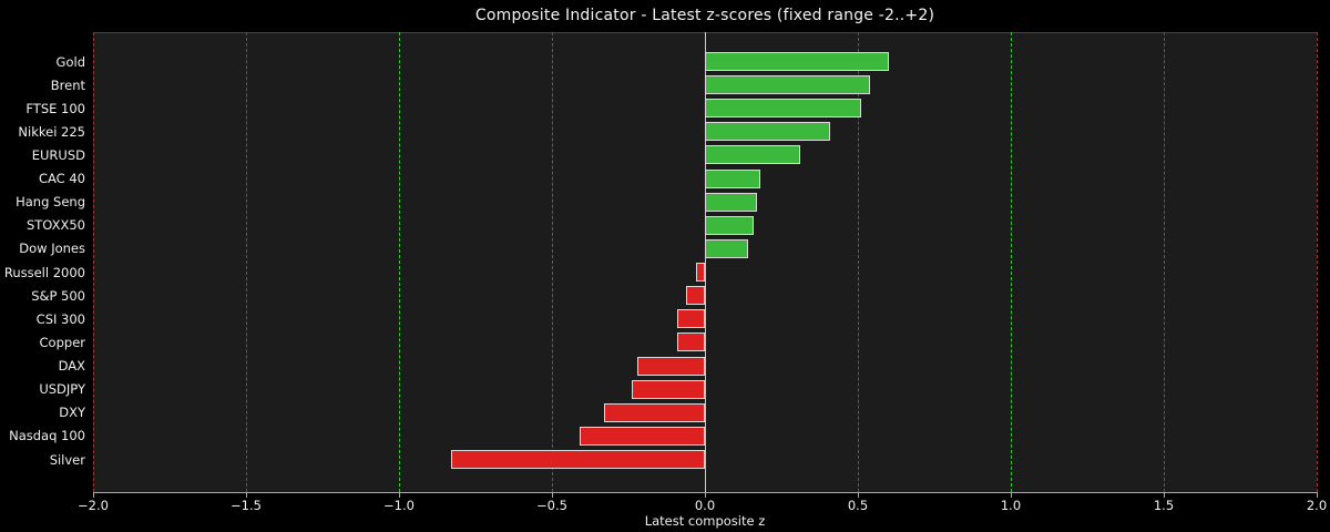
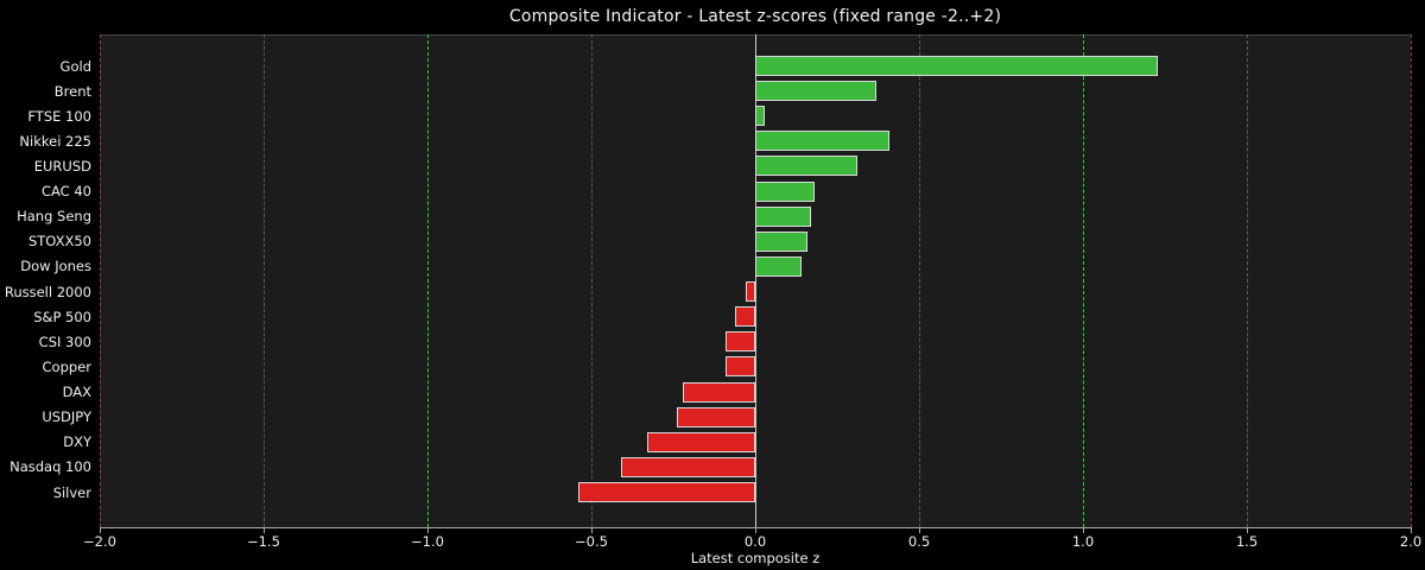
Gold: 0.60 -> 1.23
Brent: 0.54 -> 0.37
FTSE 100: 0.51 -> 0.03
Silver: -0.83 -> -0.54
